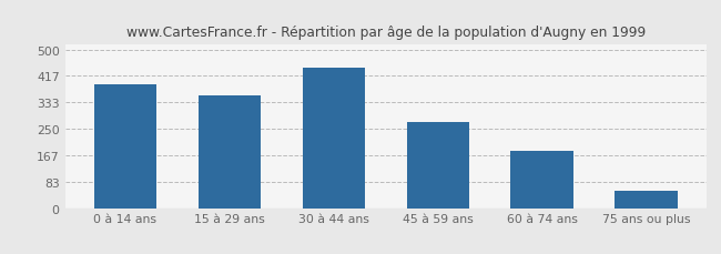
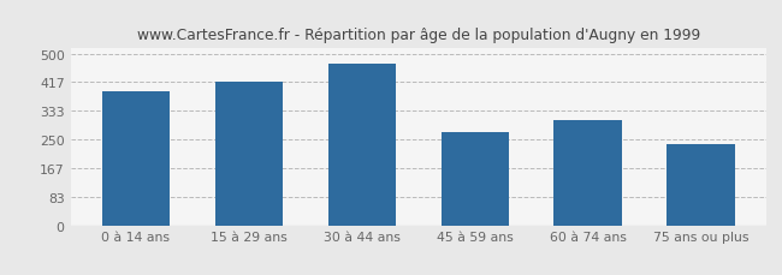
15 à 29 ans: 355 -> 420
30 à 44 ans: 442 -> 470
60 à 74 ans: 179 -> 305
75 ans ou plus: 55 -> 235
